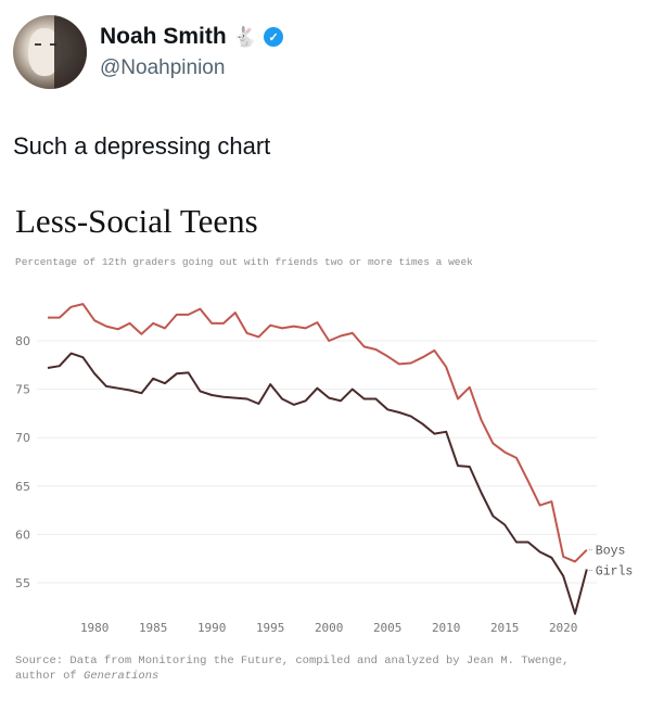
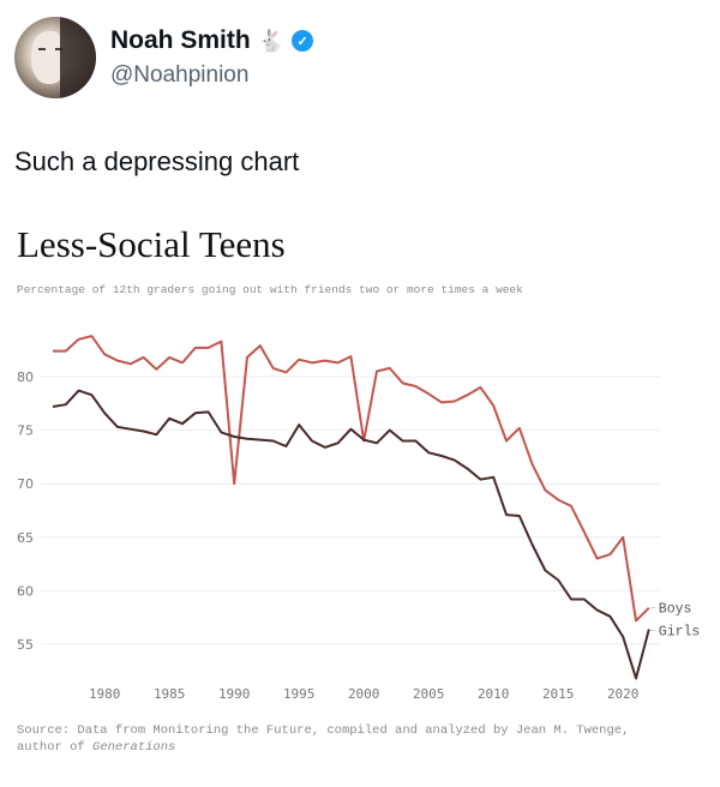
Boys/1990: 82 -> 70
Boys/2000: 80 -> 74
Boys/2020: 58 -> 65
